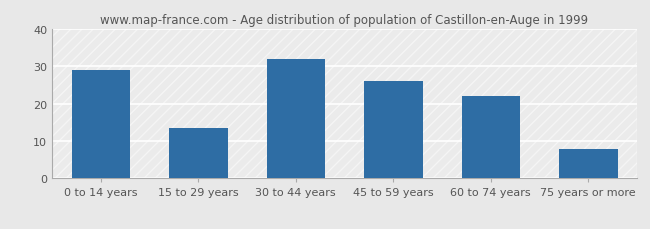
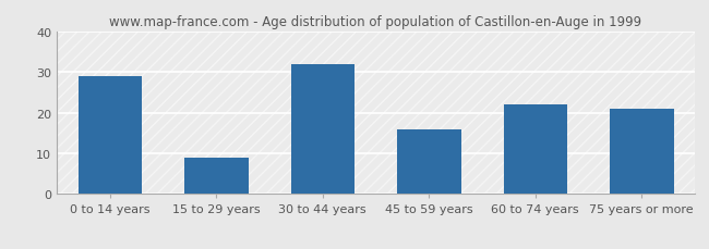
15 to 29 years: 13.5 -> 9.0
45 to 59 years: 26.0 -> 16.0
75 years or more: 8.0 -> 21.0
